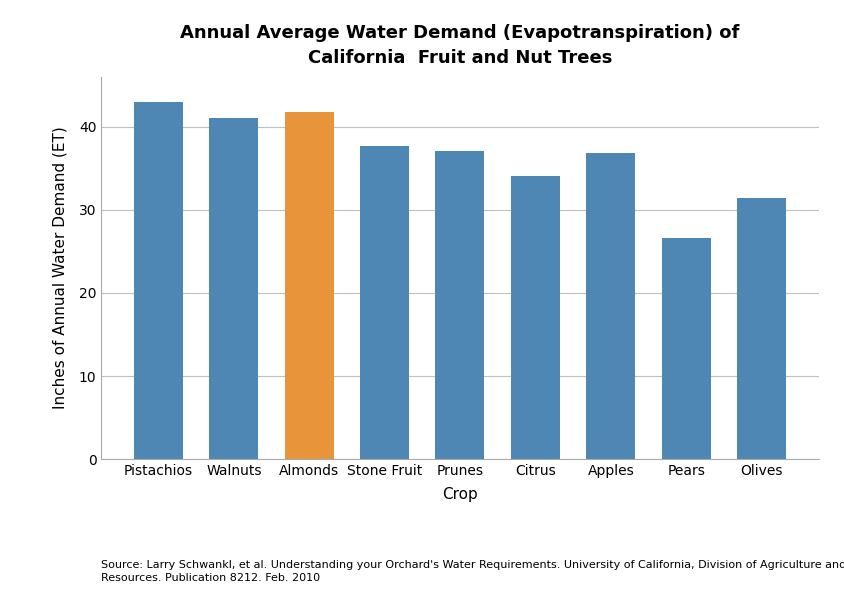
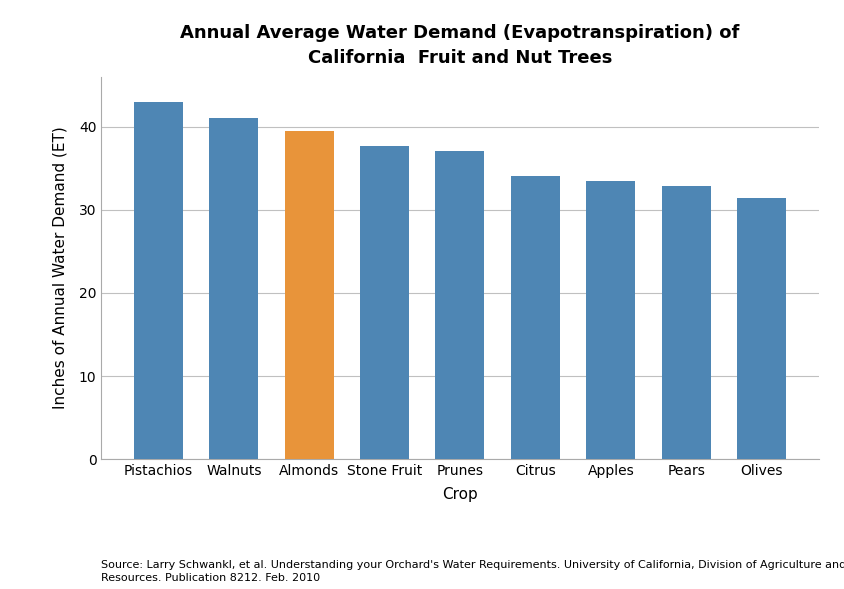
Almonds: 41.8 -> 39.5
Apples: 36.8 -> 33.5
Pears: 26.6 -> 32.8
